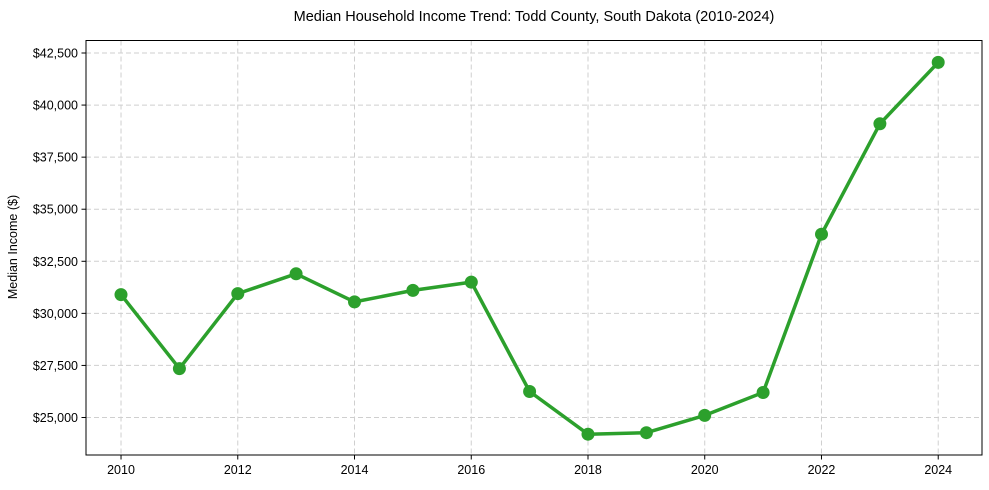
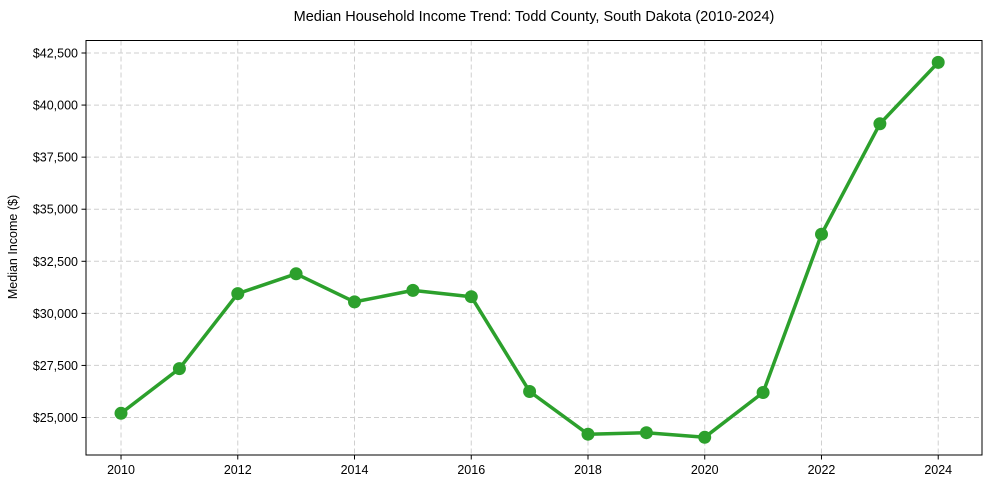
2010: $30900 -> $25200
2016: $31500 -> $30800
2020: $25100 -> $24000
